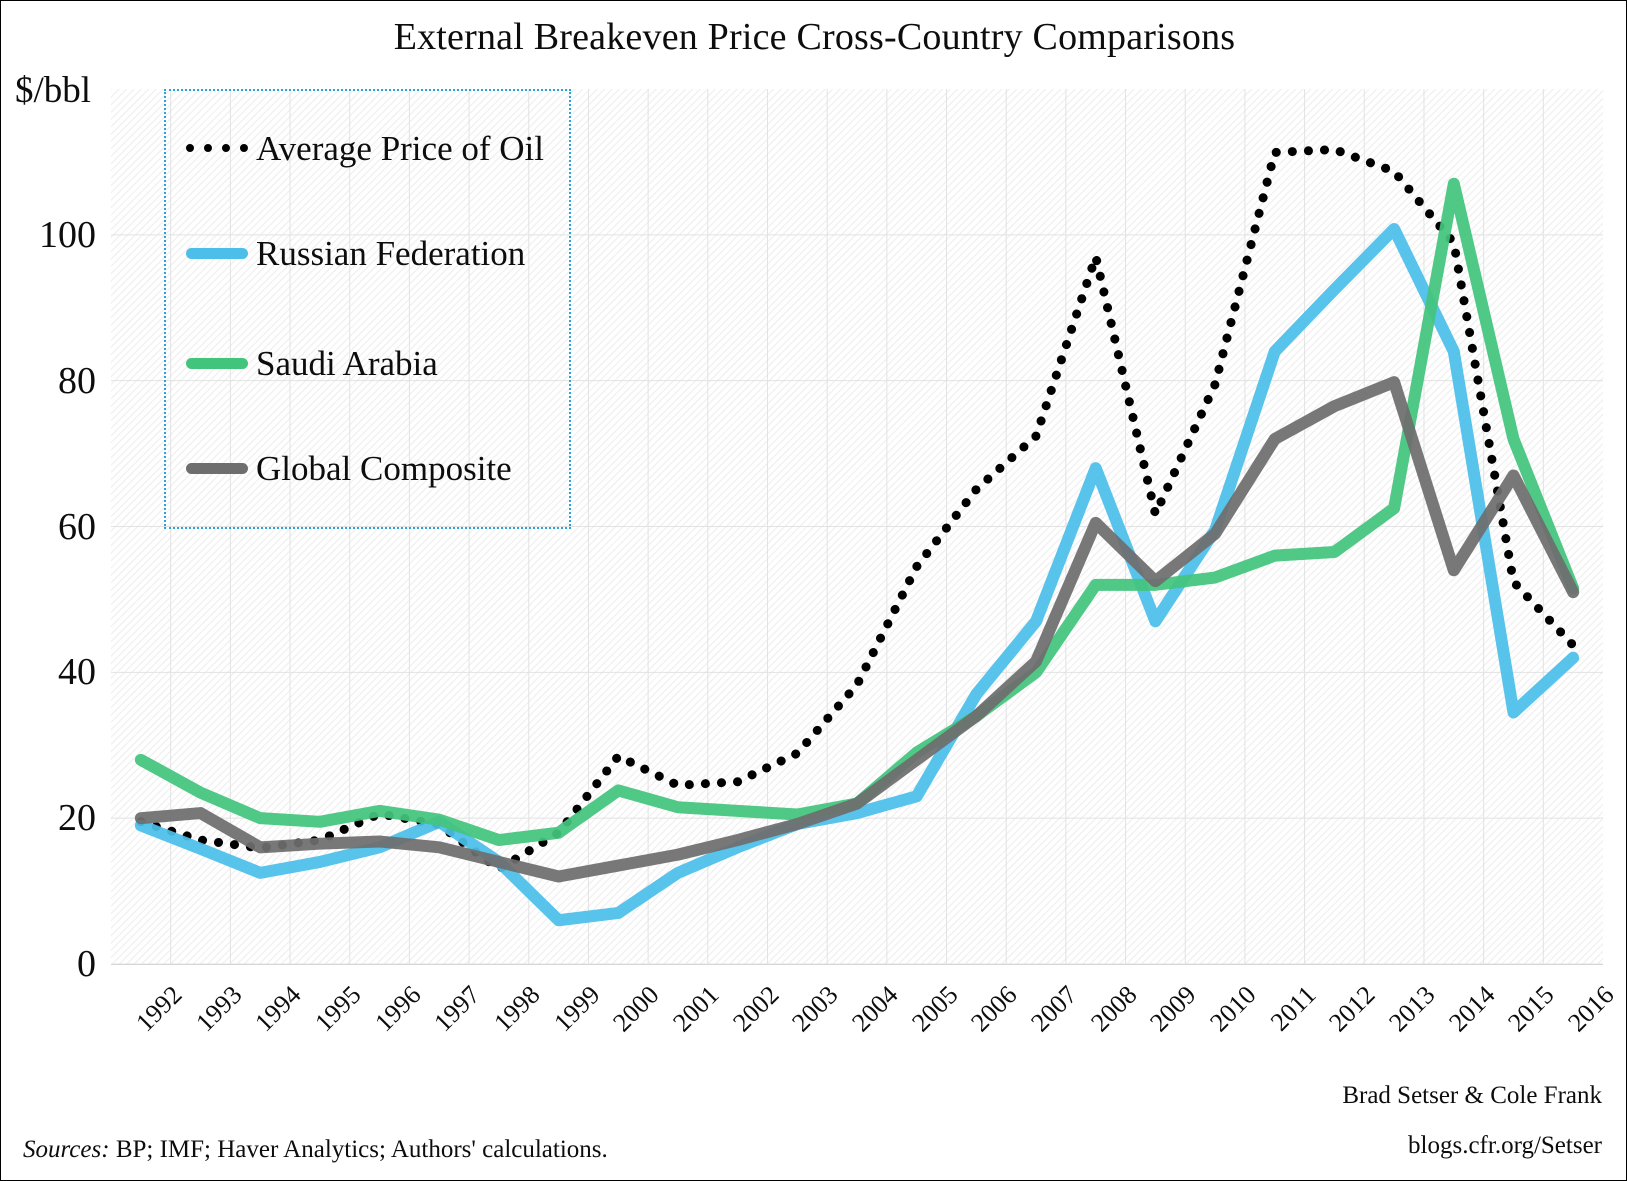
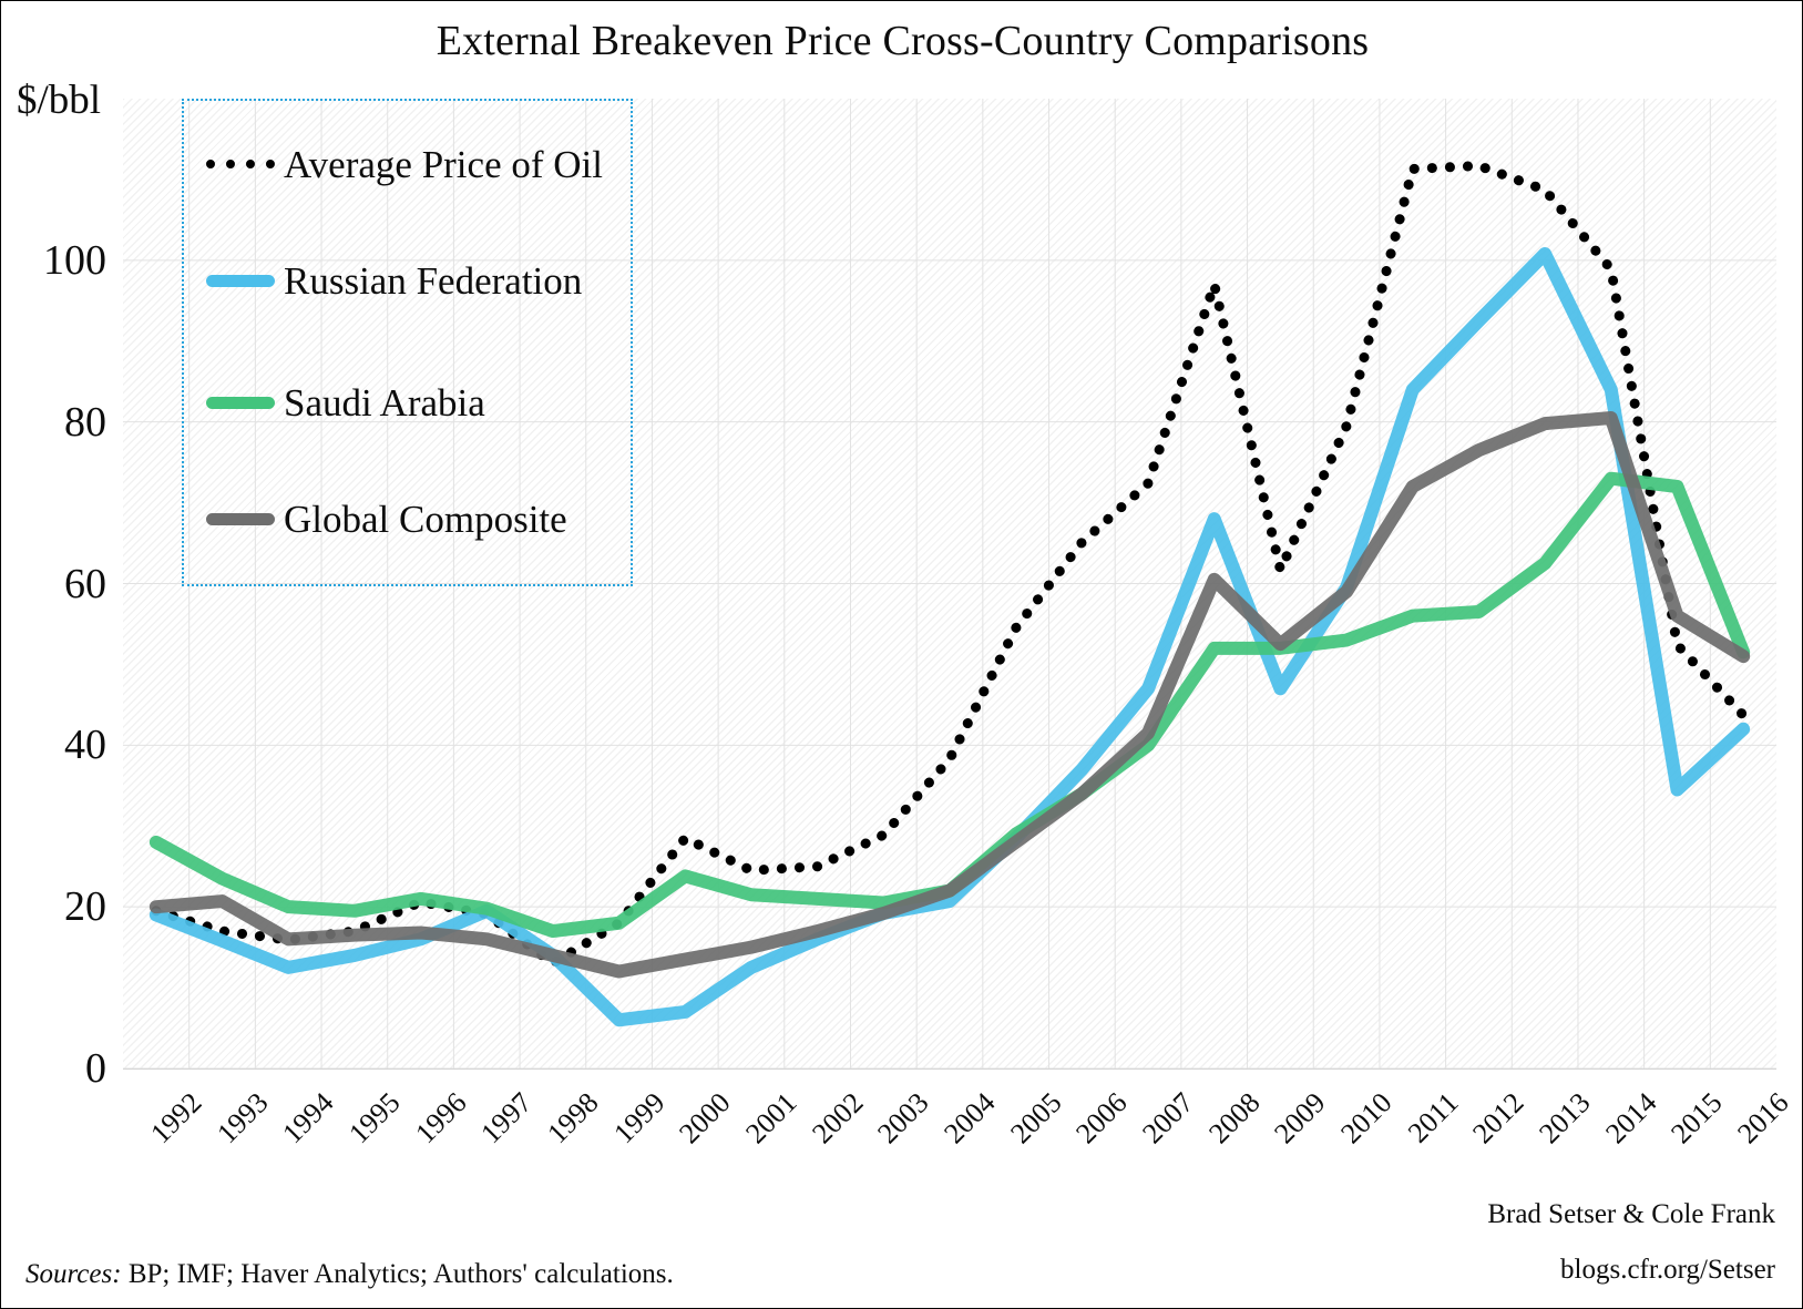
Russian Federation/2005: 23 -> 28
Saudi Arabia/2014: 107 -> 73
Global Composite/2014: 54 -> 80
Global Composite/2015: 67 -> 56
